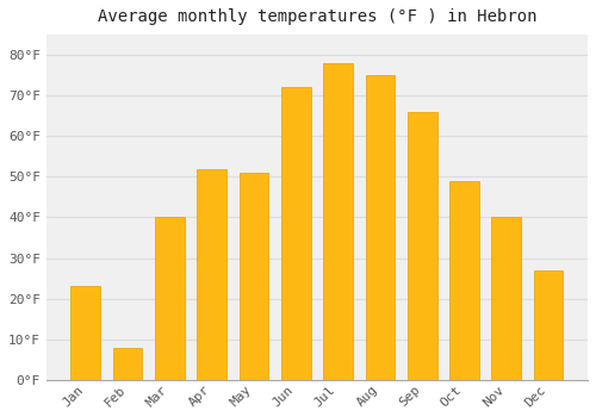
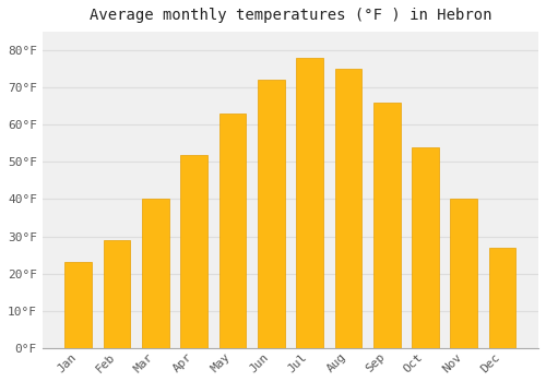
Feb: 8°F -> 29°F
May: 51°F -> 63°F
Oct: 49°F -> 54°F
